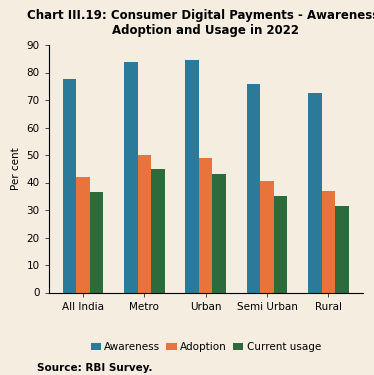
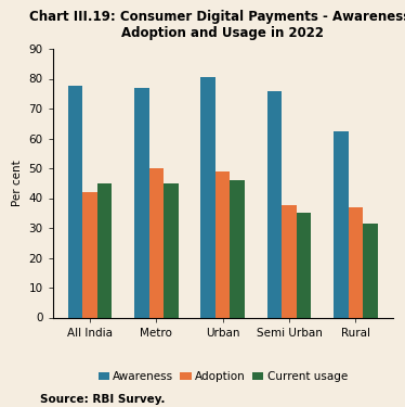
Current usage/All India: 36.5 -> 45.0
Awareness/Metro: 84.0 -> 77.0
Awareness/Urban: 84.5 -> 80.5
Current usage/Urban: 43.0 -> 46.0
Adoption/Semi Urban: 40.5 -> 37.5
Awareness/Rural: 72.5 -> 62.5
